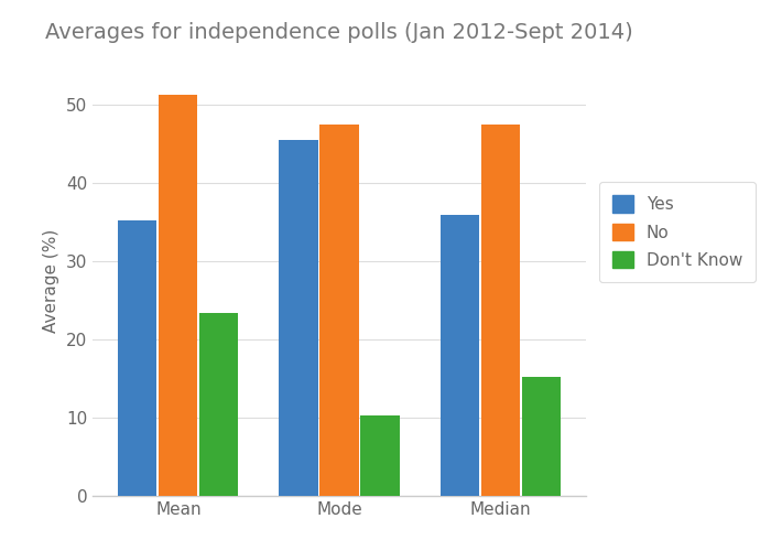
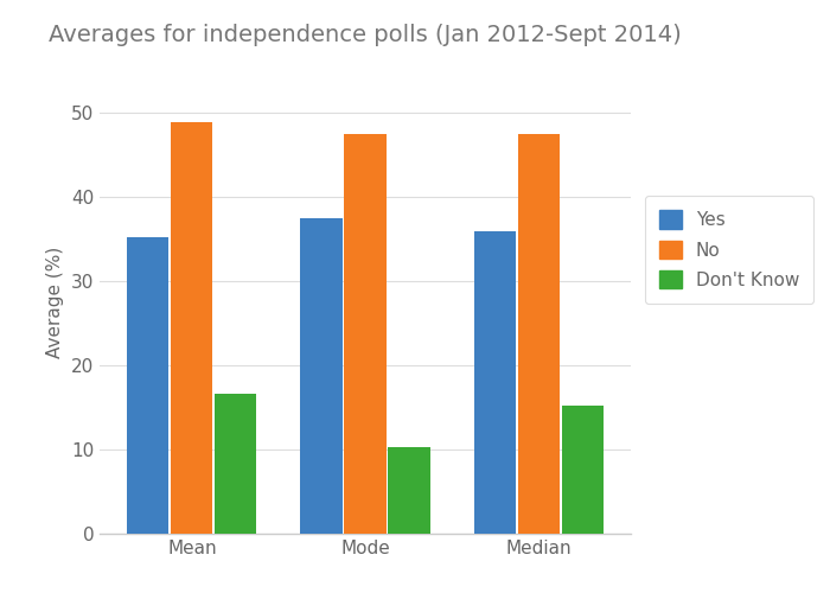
No/Mean: 51.4 -> 49.0
Don't Know/Mean: 23.4 -> 16.7
Yes/Mode: 45.6 -> 37.5
